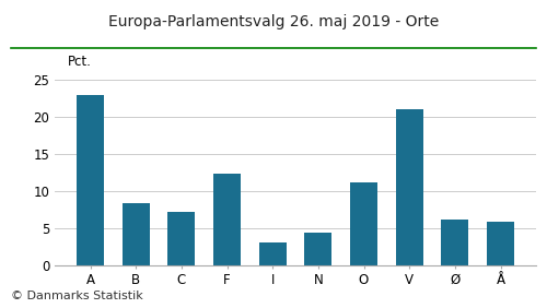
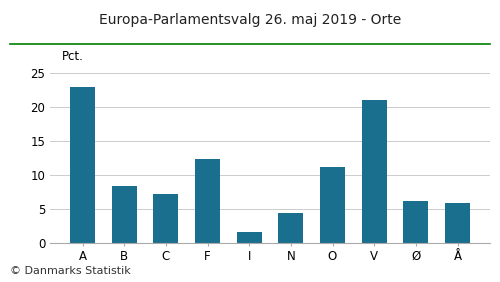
I: 3.0 -> 1.6
